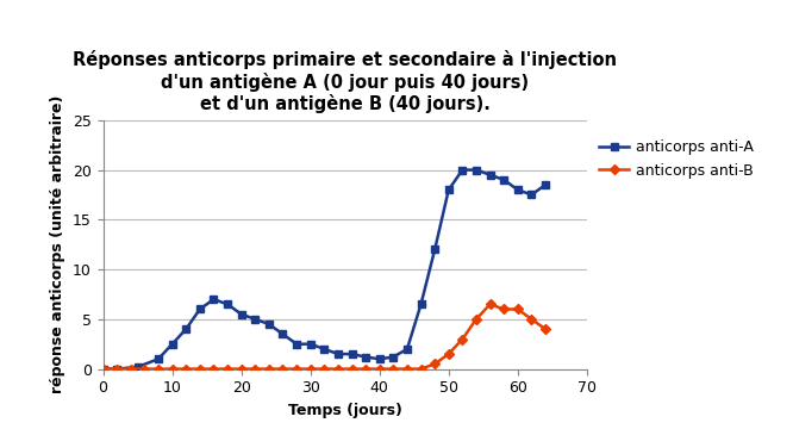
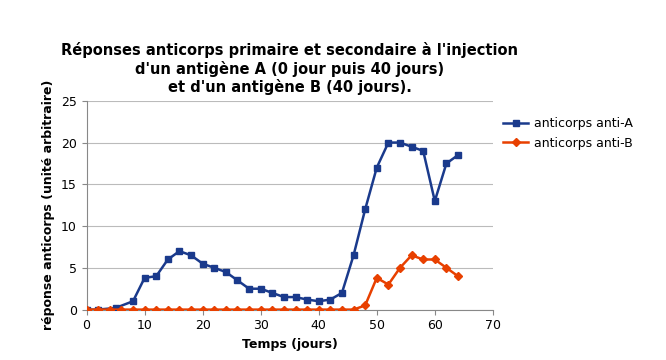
anticorps anti-A/10: 2.5 -> 3.8
anticorps anti-A/50: 18.0 -> 17.0
anticorps anti-B/50: 1.5 -> 3.8
anticorps anti-A/60: 18.0 -> 13.0
